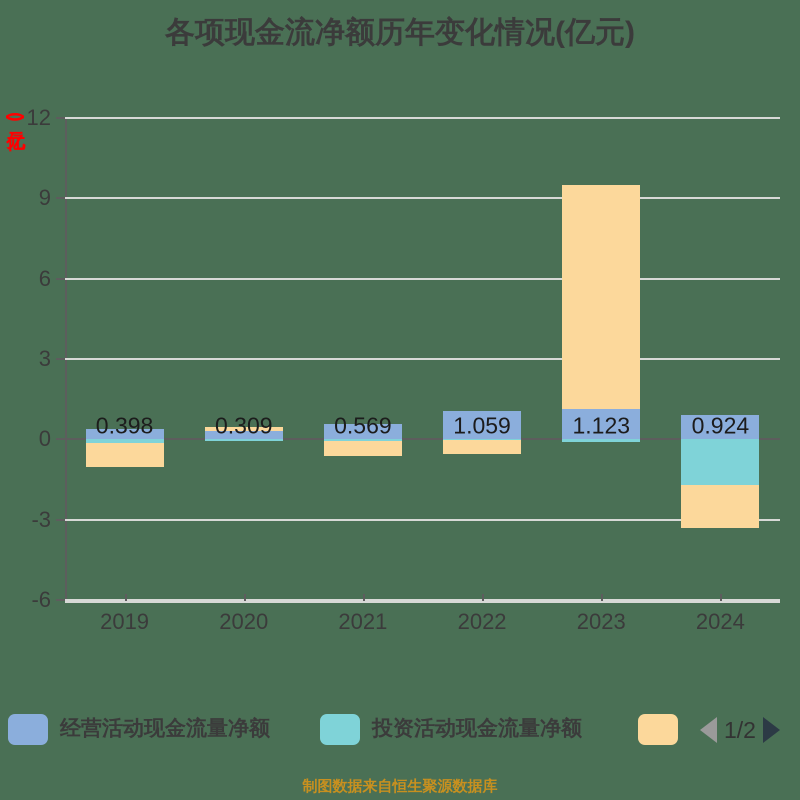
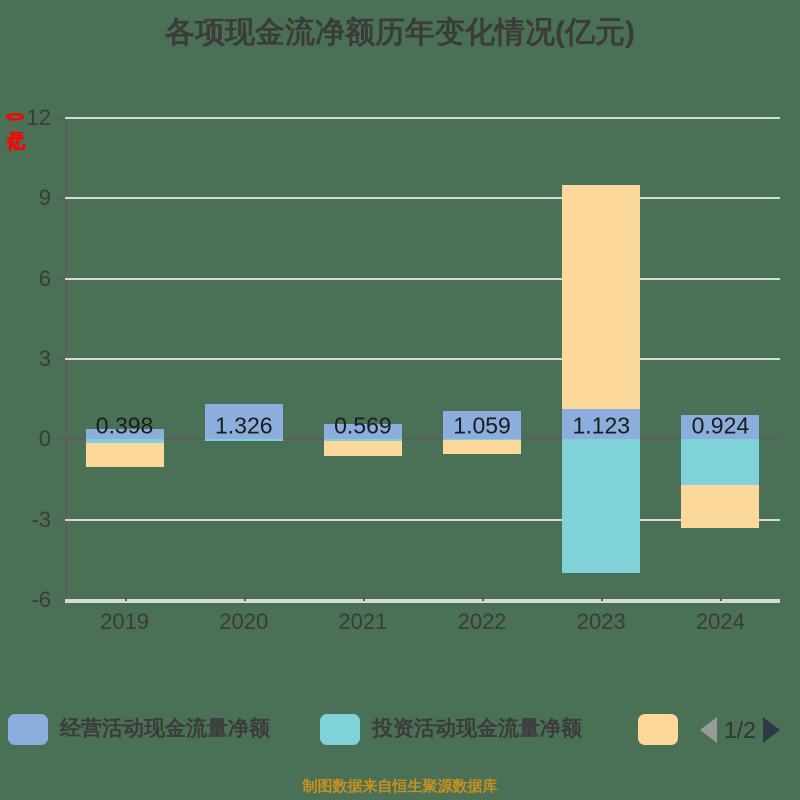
经营活动现金流量净额/2020: 0.309 -> 1.326
投资活动现金流量净额/2023: -0.1 -> -5.0
